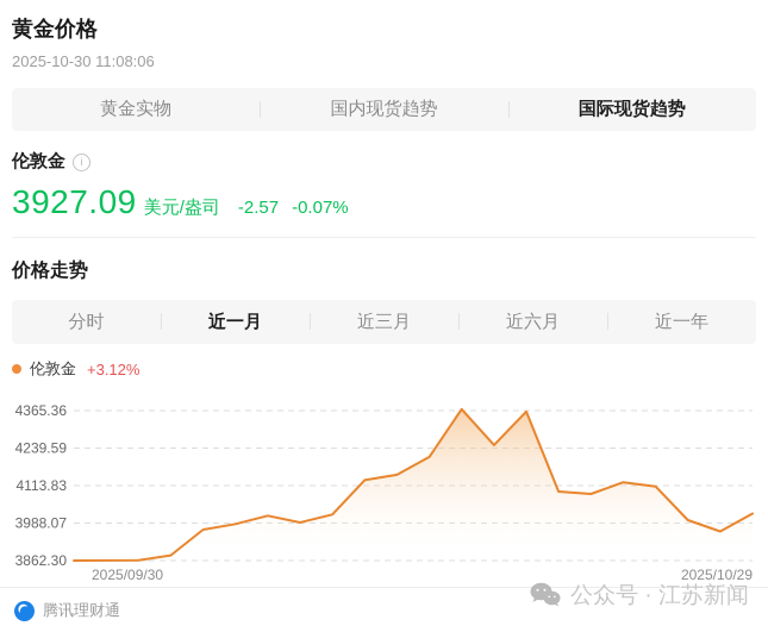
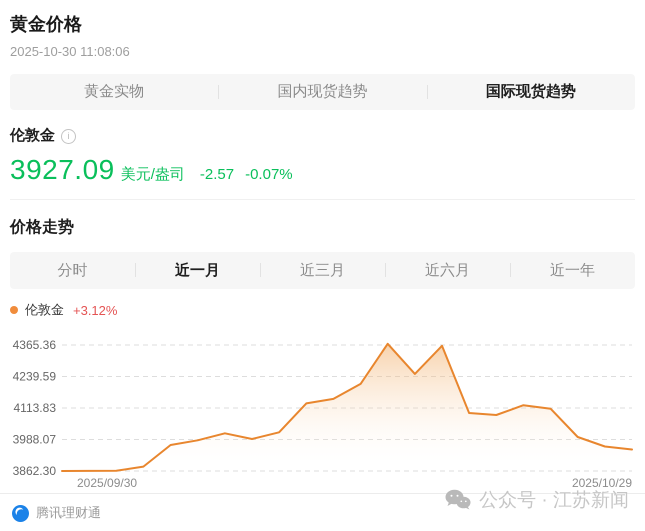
2025/10/29: 4020 -> 3950
